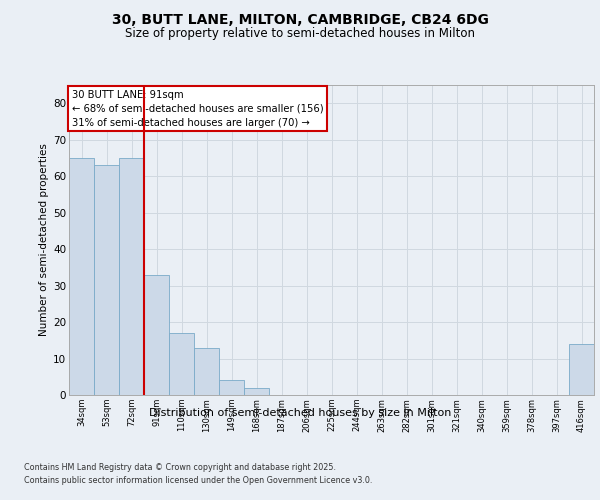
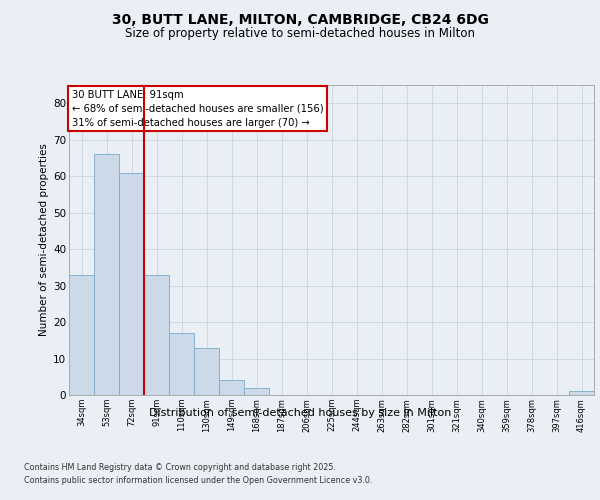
34sqm: 65 -> 33
53sqm: 63 -> 66
72sqm: 65 -> 61
416sqm: 14 -> 1
